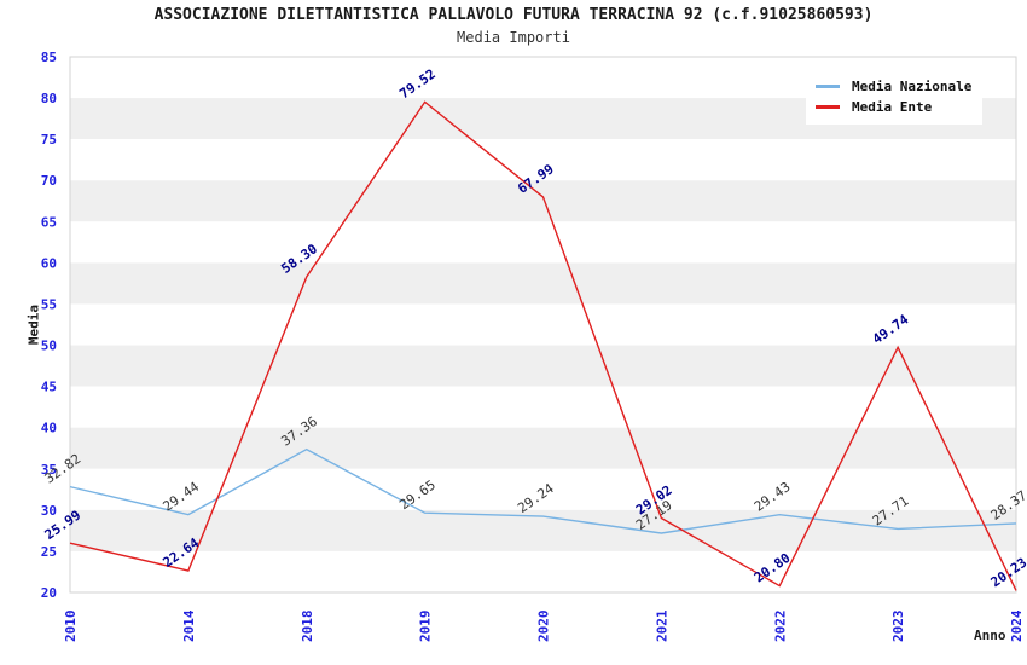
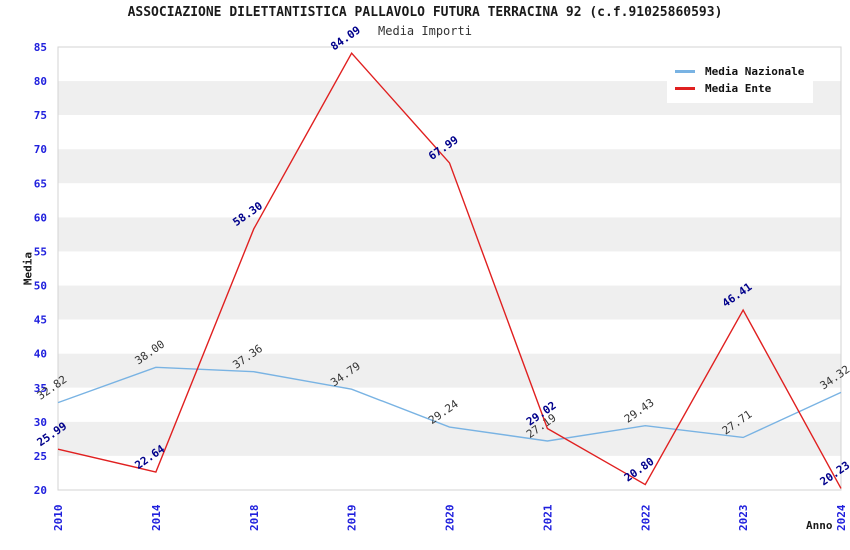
Media Nazionale/2014: 29.44 -> 38.00
Media Nazionale/2019: 29.65 -> 34.79
Media Ente/2019: 79.52 -> 84.09
Media Ente/2023: 49.74 -> 46.41
Media Nazionale/2024: 28.37 -> 34.32
